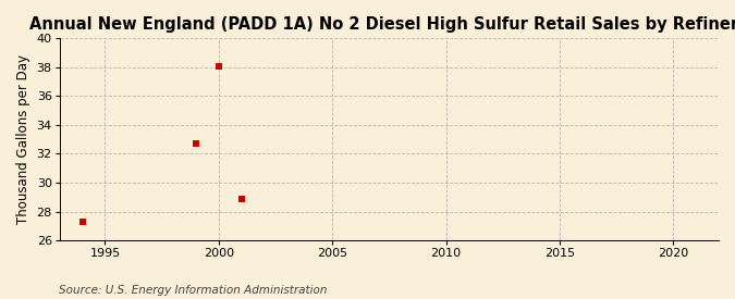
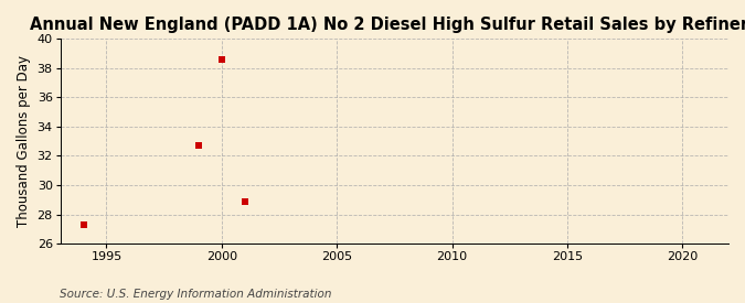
2000: 38.1 -> 38.6
